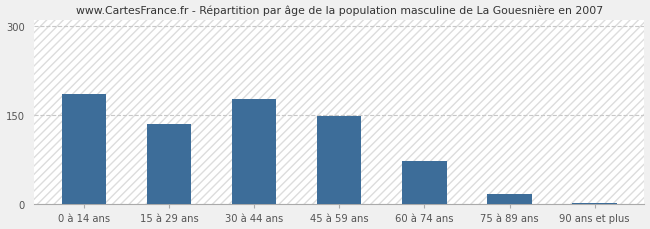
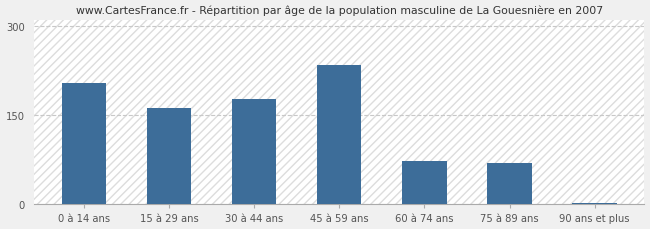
0 à 14 ans: 185 -> 204
15 à 29 ans: 136 -> 162
45 à 59 ans: 148 -> 234
75 à 89 ans: 18 -> 70
